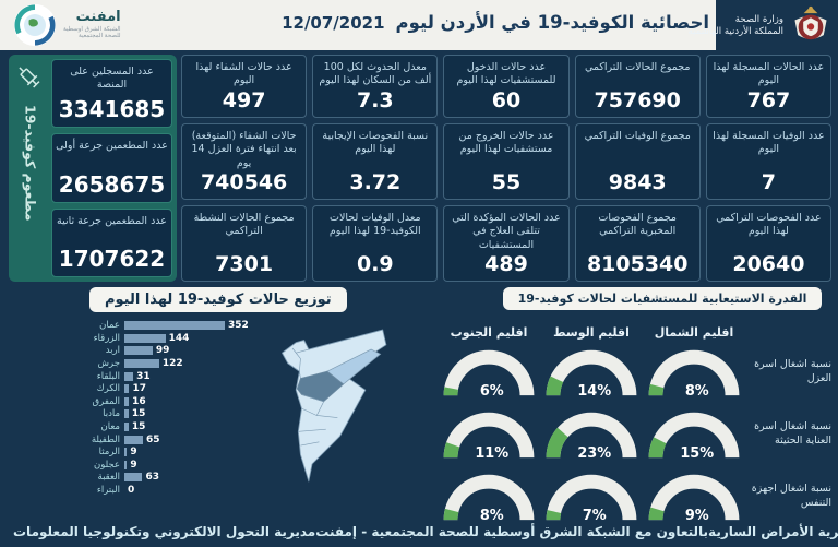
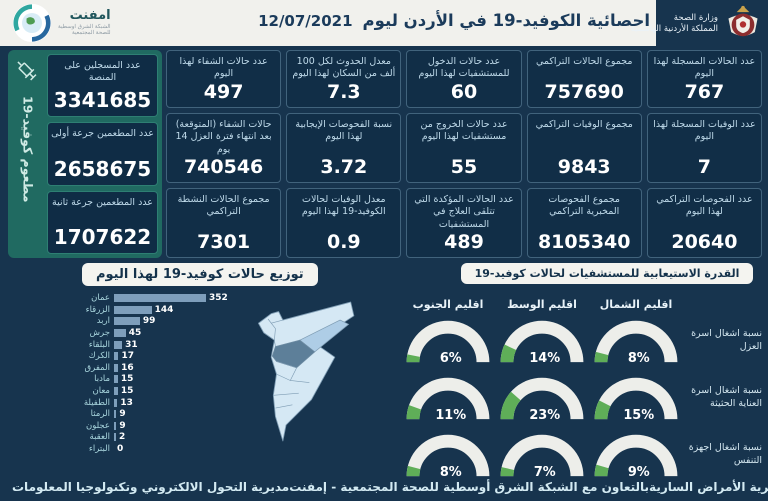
توزيع حالات كوفيد-19 لهذا اليوم/جرش: 122 -> 45
توزيع حالات كوفيد-19 لهذا اليوم/الطفيلة: 65 -> 13
توزيع حالات كوفيد-19 لهذا اليوم/العقبة: 63 -> 2
